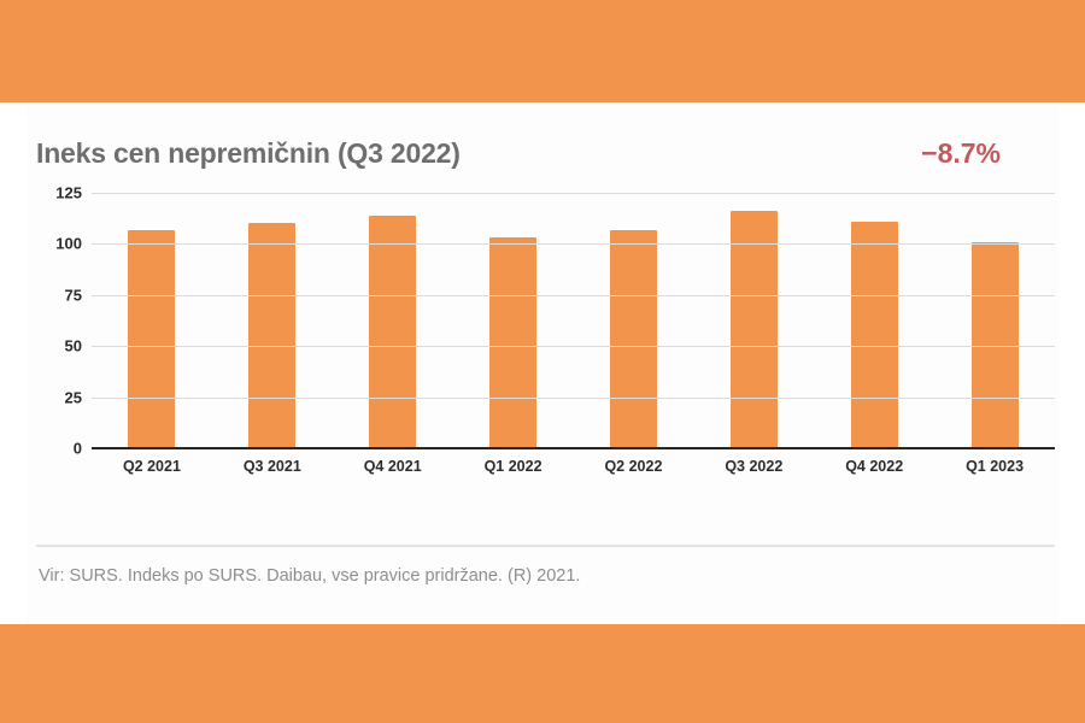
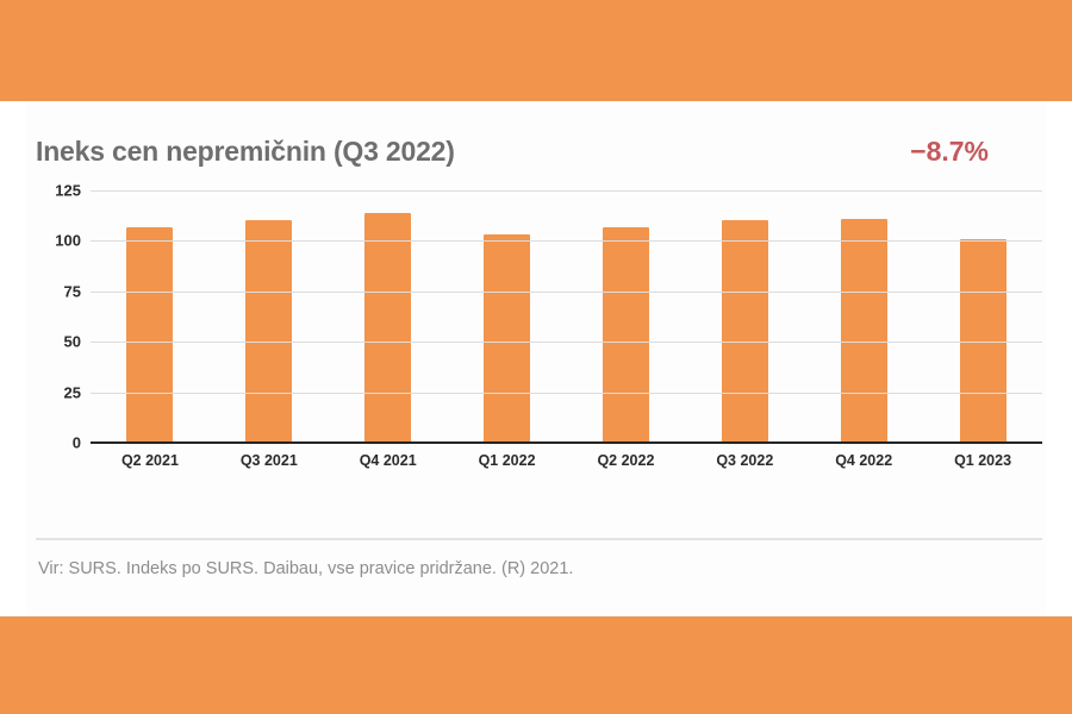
Q3 2022: 116 -> 110
